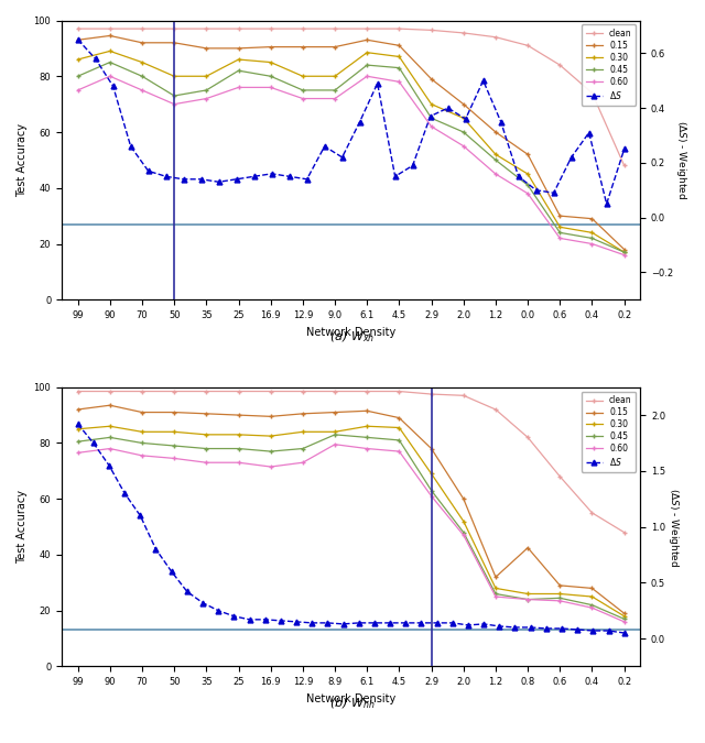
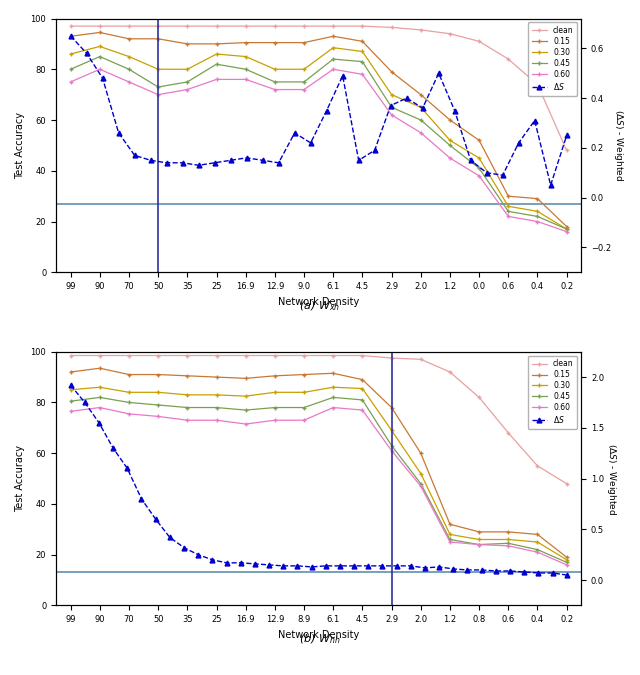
0.45/8.9: 83.0 -> 78.0
0.60/8.9: 79.5 -> 73.0
0.15/0.8: 42.5 -> 29.0
